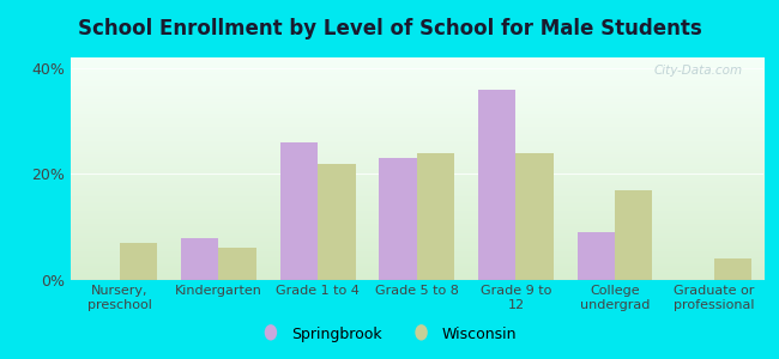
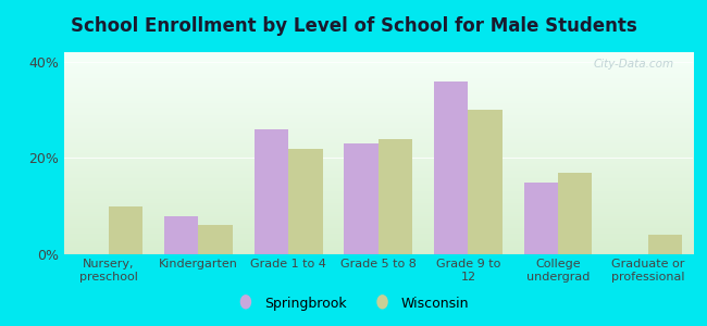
Wisconsin/Nursery, preschool: 7% -> 10%
Wisconsin/Grade 9 to 12: 24% -> 30%
Springbrook/College undergrad: 9% -> 15%
